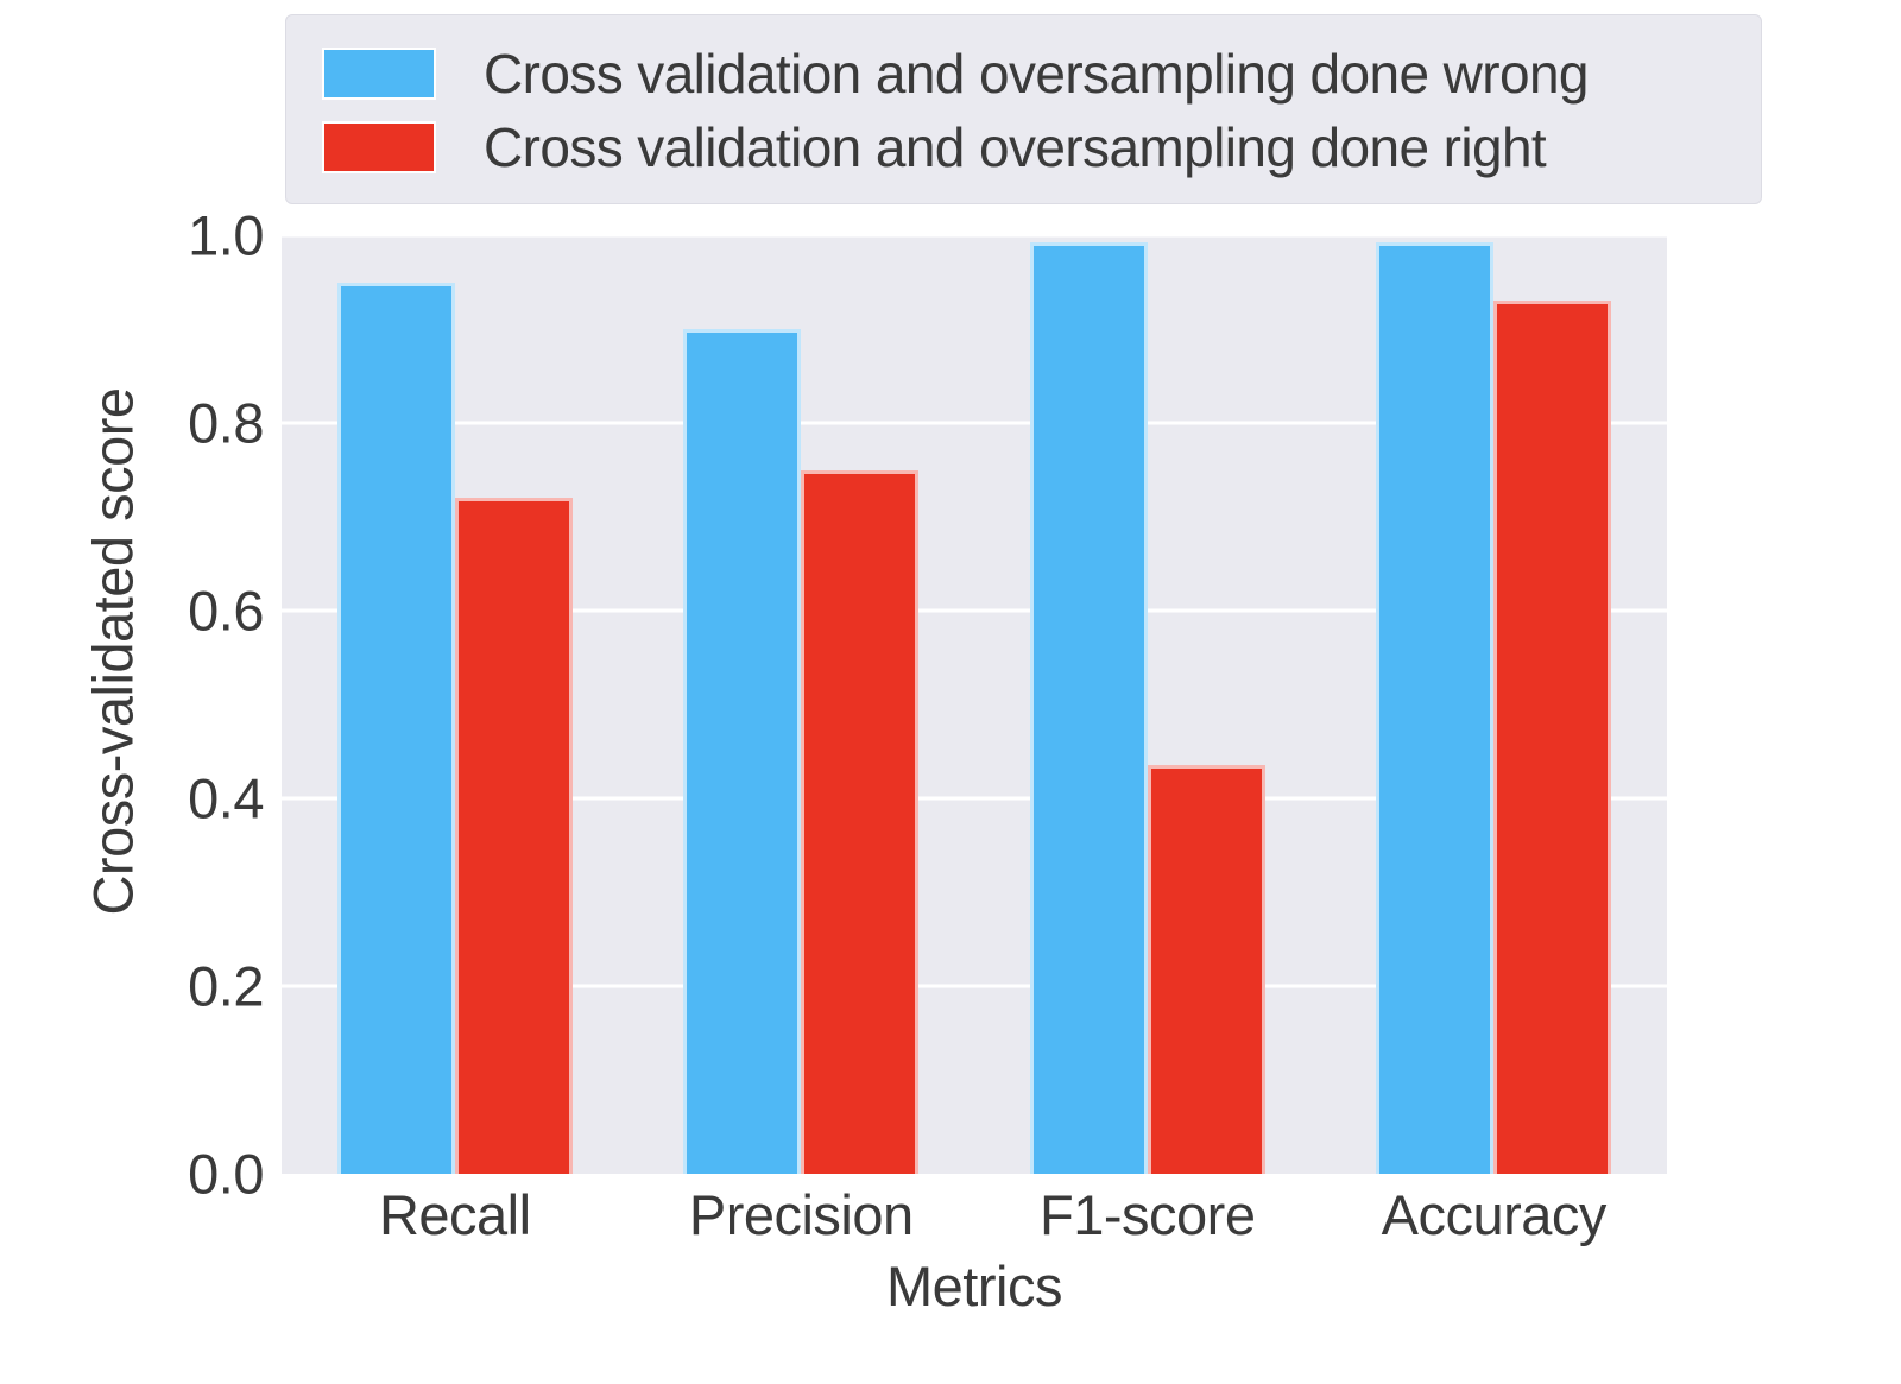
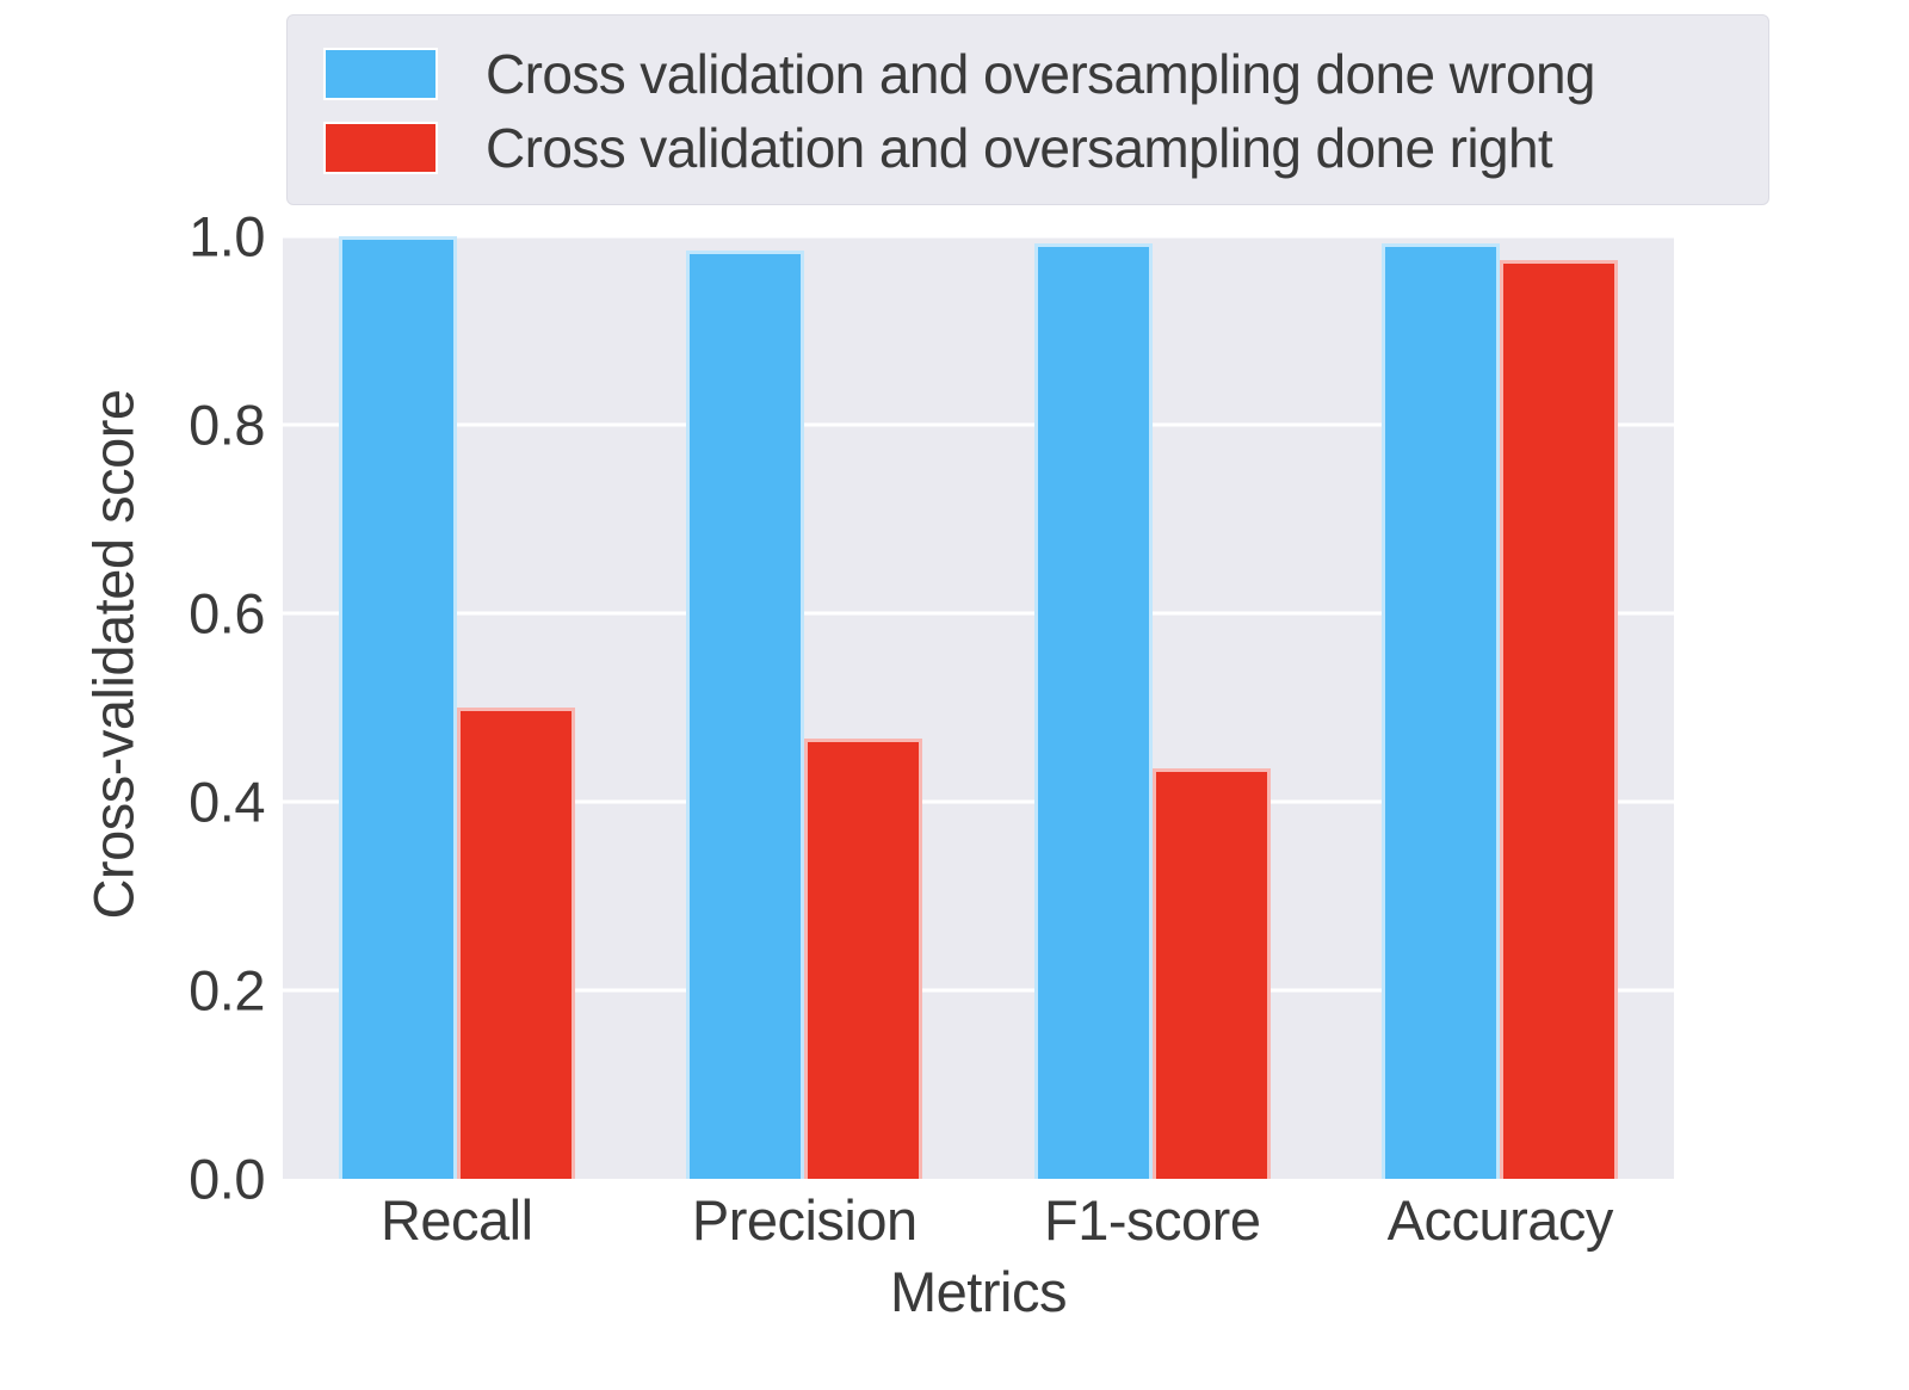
Cross validation and oversampling done wrong/Recall: 0.95 -> 1.00
Cross validation and oversampling done right/Recall: 0.72 -> 0.50
Cross validation and oversampling done wrong/Precision: 0.90 -> 0.98
Cross validation and oversampling done right/Precision: 0.75 -> 0.47
Cross validation and oversampling done right/Accuracy: 0.93 -> 0.97
